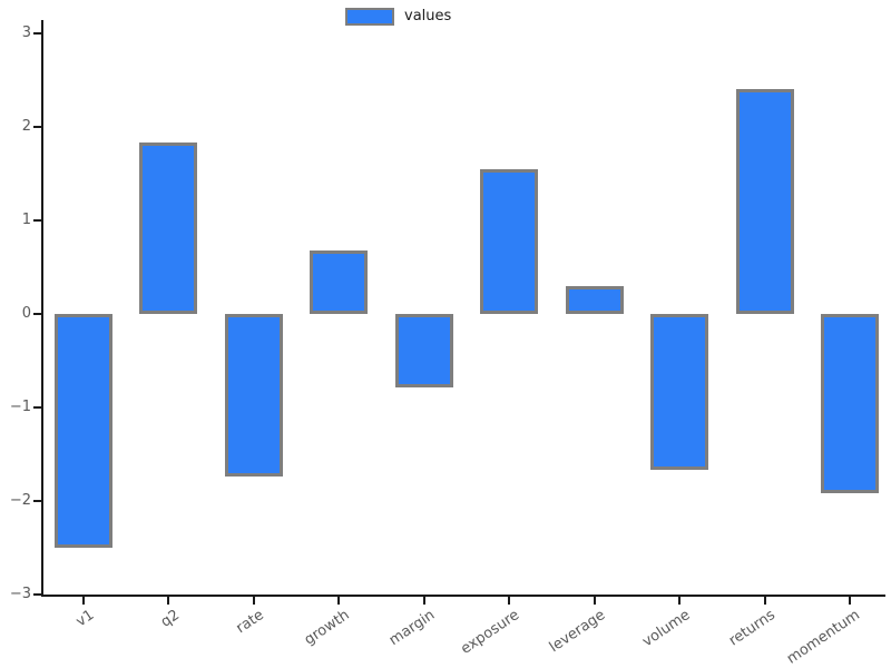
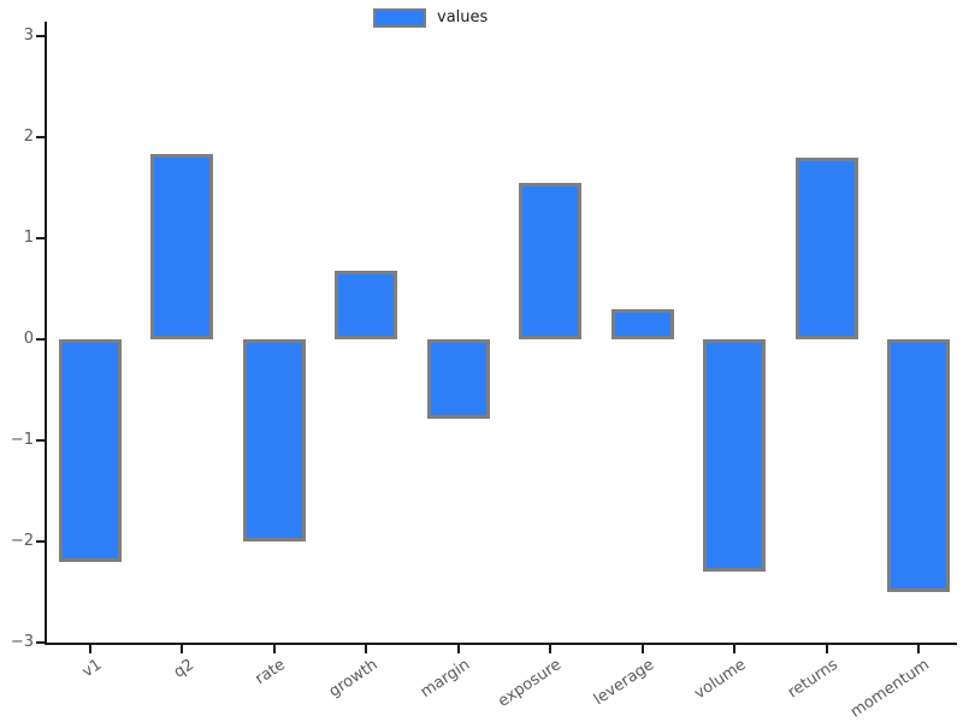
v1: -2.5 -> -2.2
rate: -1.7 -> -2.0
volume: -1.7 -> -2.3
returns: 2.4 -> 1.8
momentum: -1.9 -> -2.5
